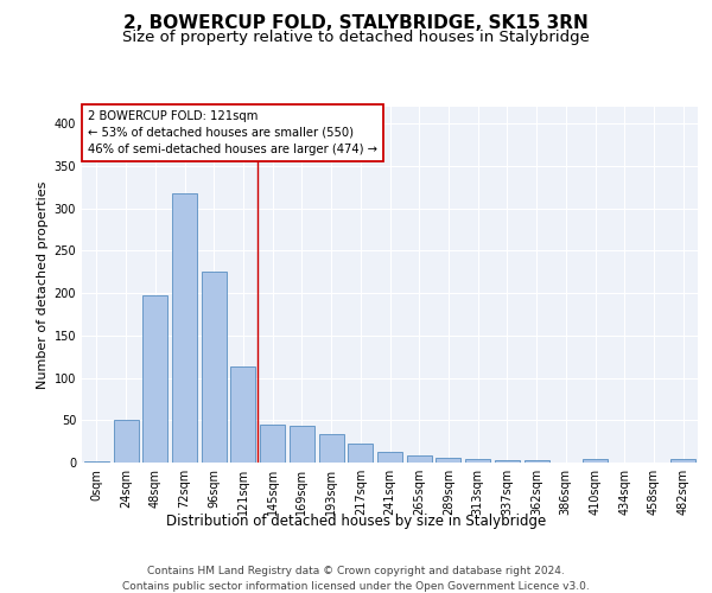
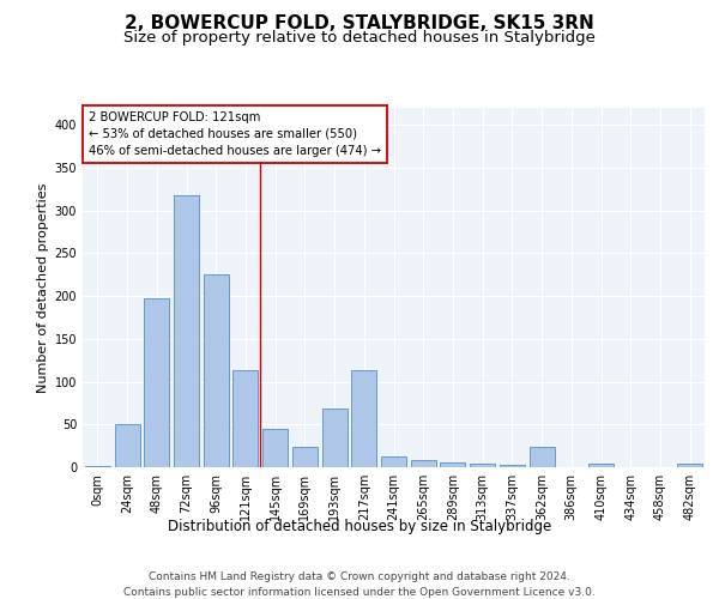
169sqm: 44 -> 24
193sqm: 34 -> 68
217sqm: 23 -> 114
362sqm: 3 -> 24
